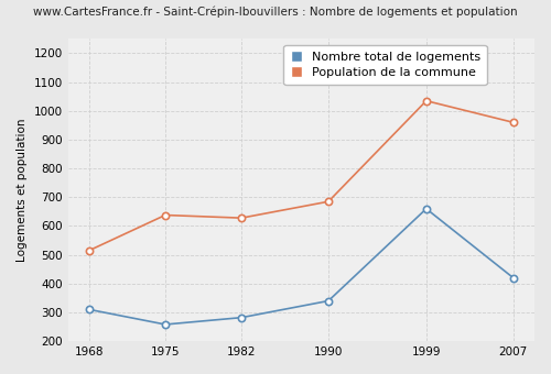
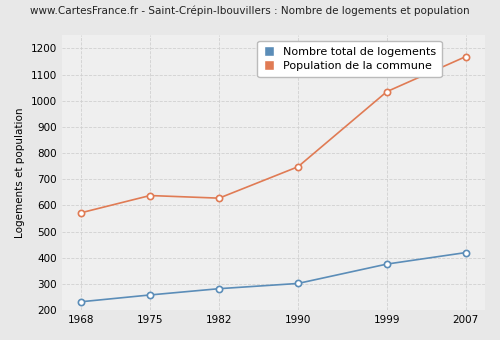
Nombre total de logements/1968: 310 -> 232
Population de la commune/1968: 515 -> 572
Nombre total de logements/1990: 340 -> 302
Population de la commune/1990: 685 -> 748
Nombre total de logements/1999: 660 -> 376
Population de la commune/2007: 960 -> 1169
